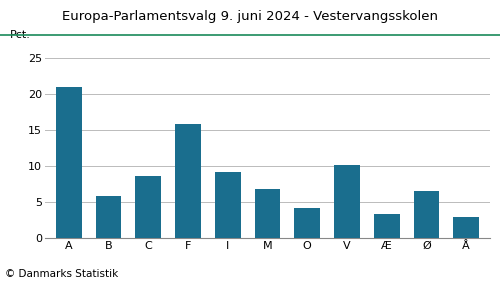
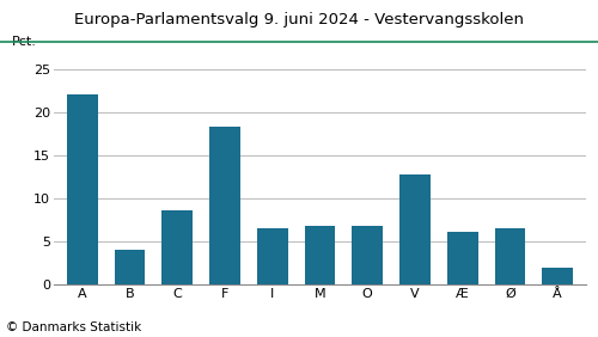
A: 21.0 -> 22.1
B: 5.8 -> 4.0
F: 15.8 -> 18.4
I: 9.2 -> 6.5
O: 4.2 -> 6.8
V: 10.2 -> 12.8
Æ: 3.4 -> 6.1
Å: 3.0 -> 2.0
